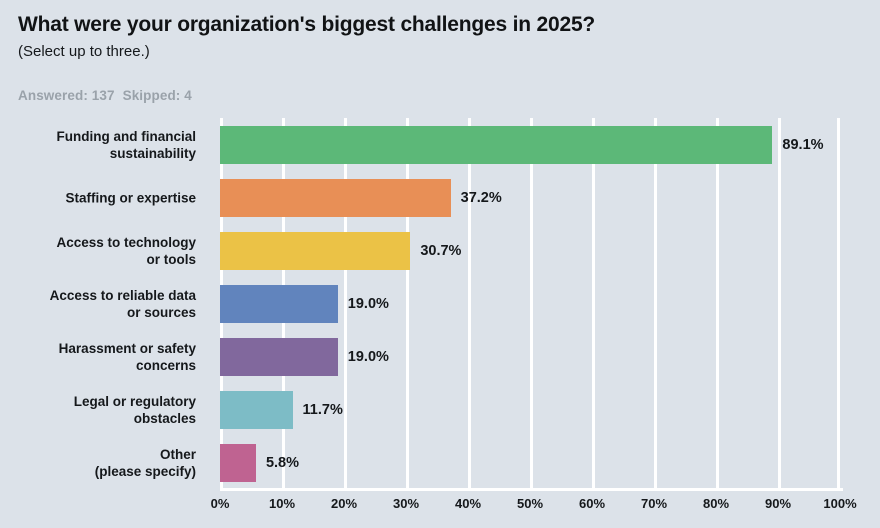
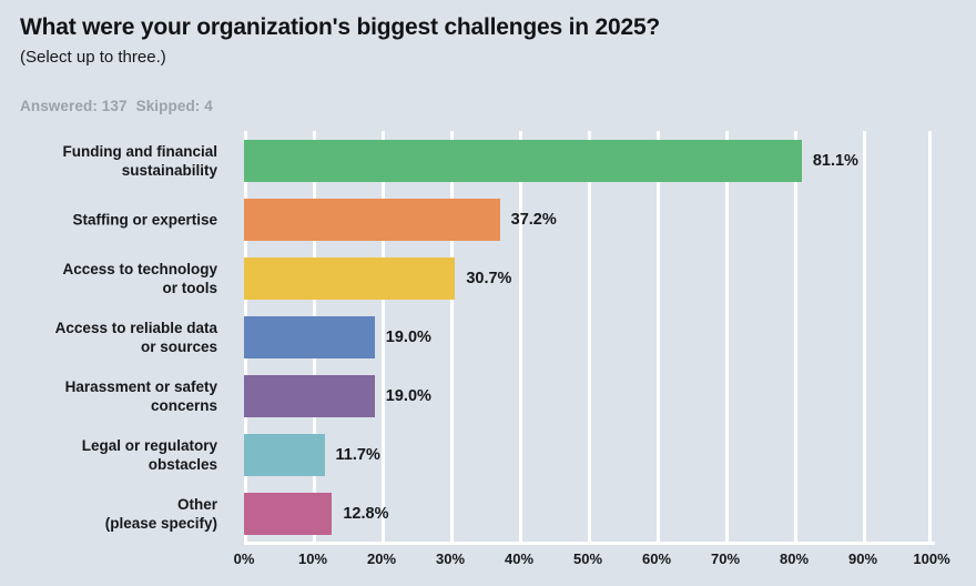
Funding and financial sustainability: 89.1% -> 81.1%
Other (please specify): 5.8% -> 12.8%
